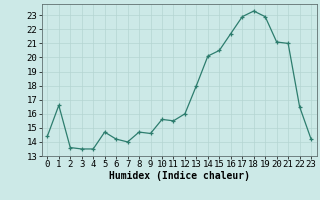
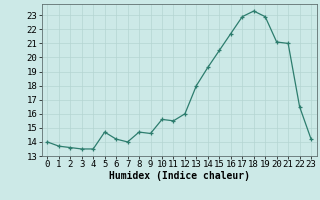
0: 14.4 -> 14.0
1: 16.6 -> 13.7
14: 20.1 -> 19.3
